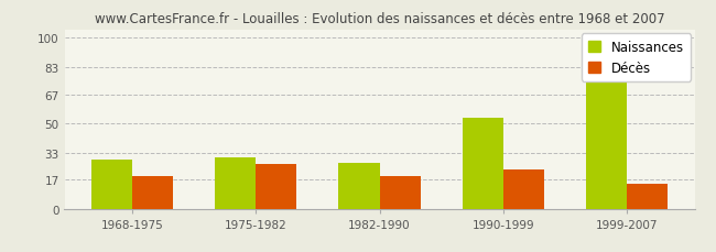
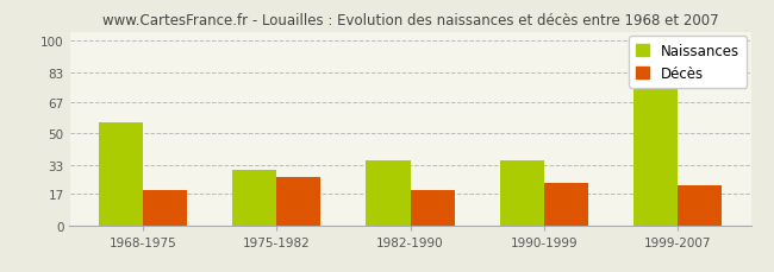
Naissances/1968-1975: 29 -> 56
Naissances/1982-1990: 27 -> 35
Naissances/1990-1999: 53 -> 35
Décès/1999-2007: 15 -> 22
